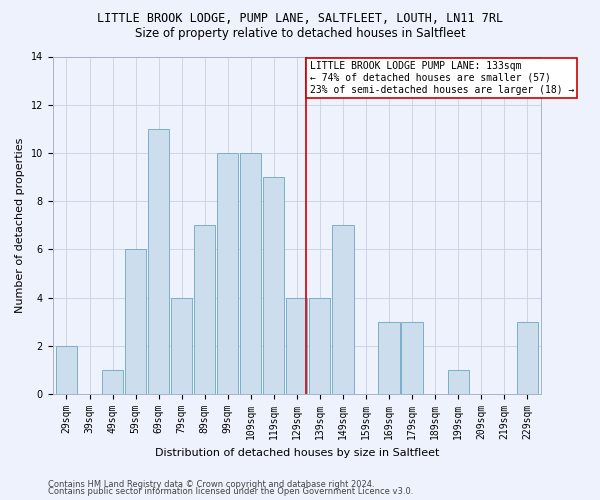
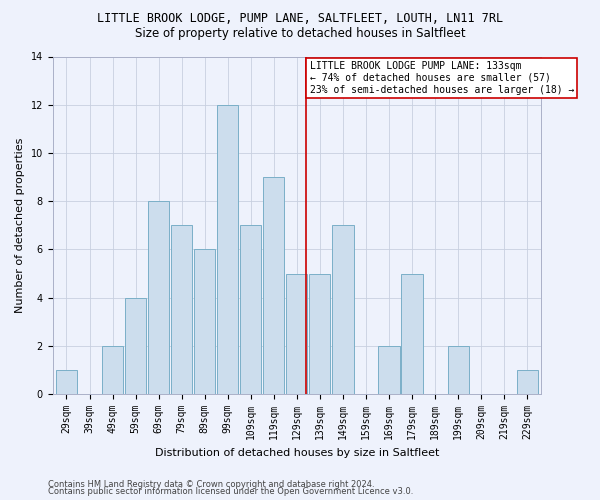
29sqm: 2 -> 1
49sqm: 1 -> 2
59sqm: 6 -> 4
69sqm: 11 -> 8
79sqm: 4 -> 7
89sqm: 7 -> 6
99sqm: 10 -> 12
109sqm: 10 -> 7
129sqm: 4 -> 5
139sqm: 4 -> 5
169sqm: 3 -> 2
179sqm: 3 -> 5
199sqm: 1 -> 2
229sqm: 3 -> 1
